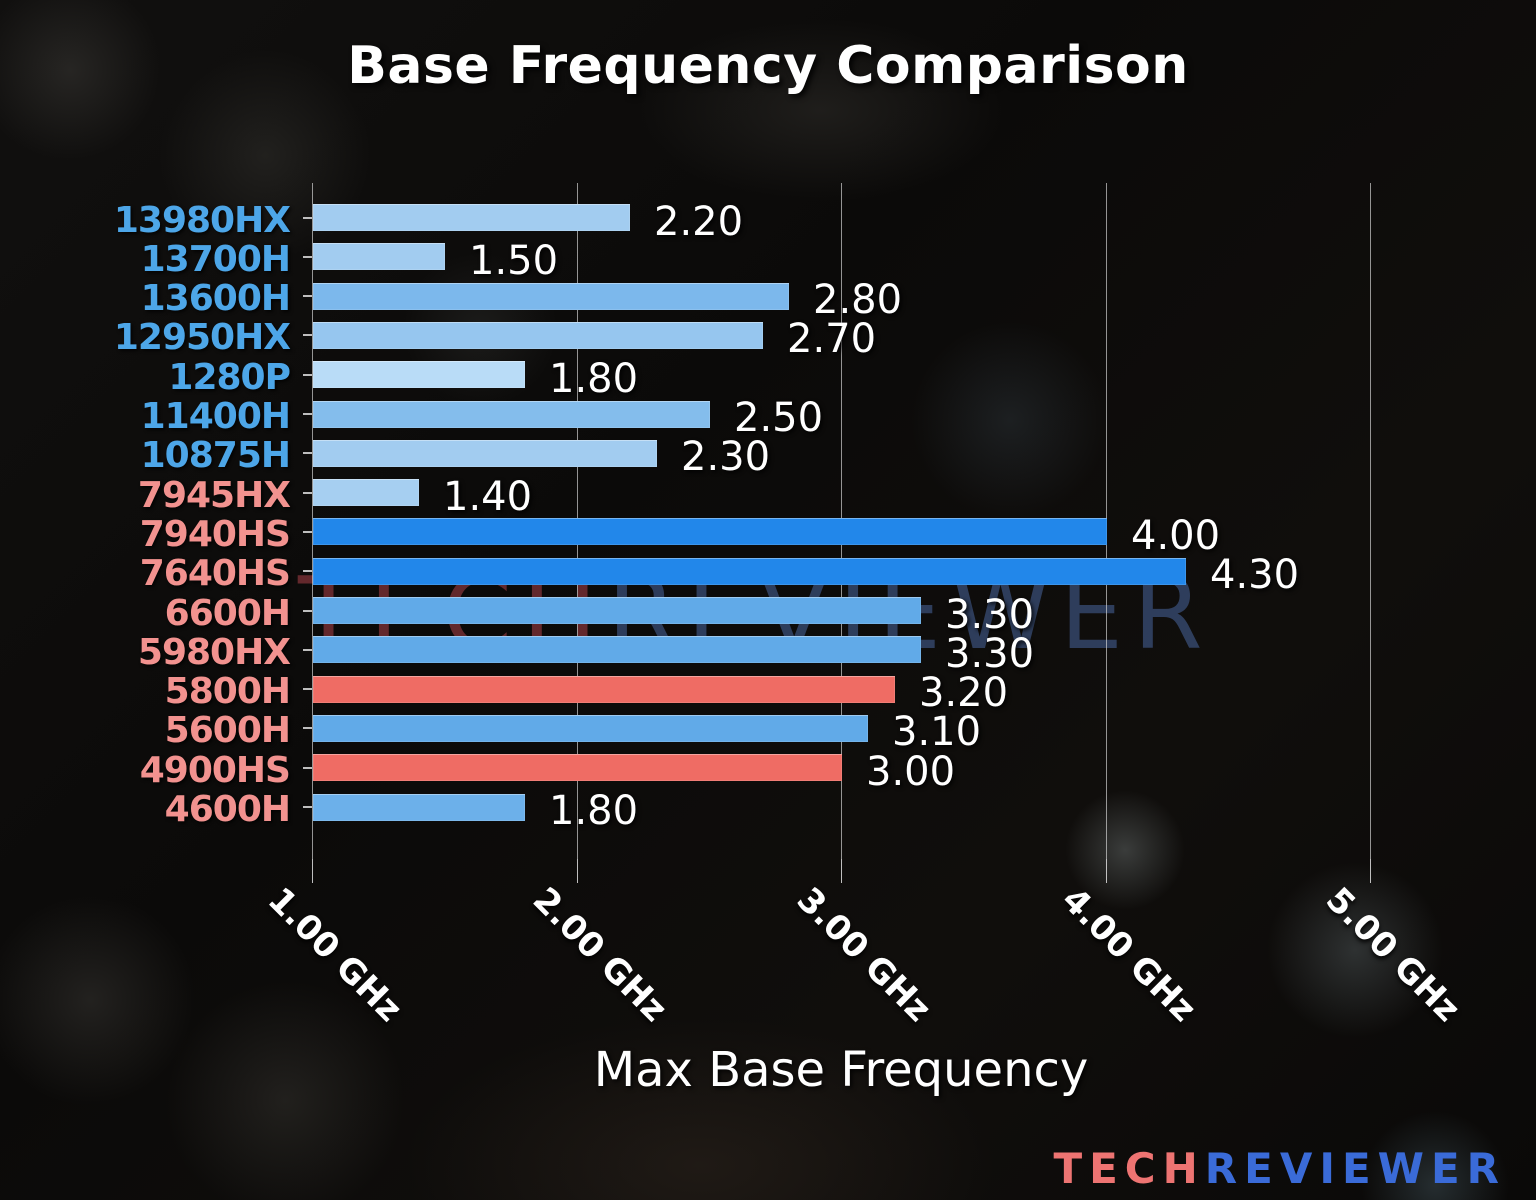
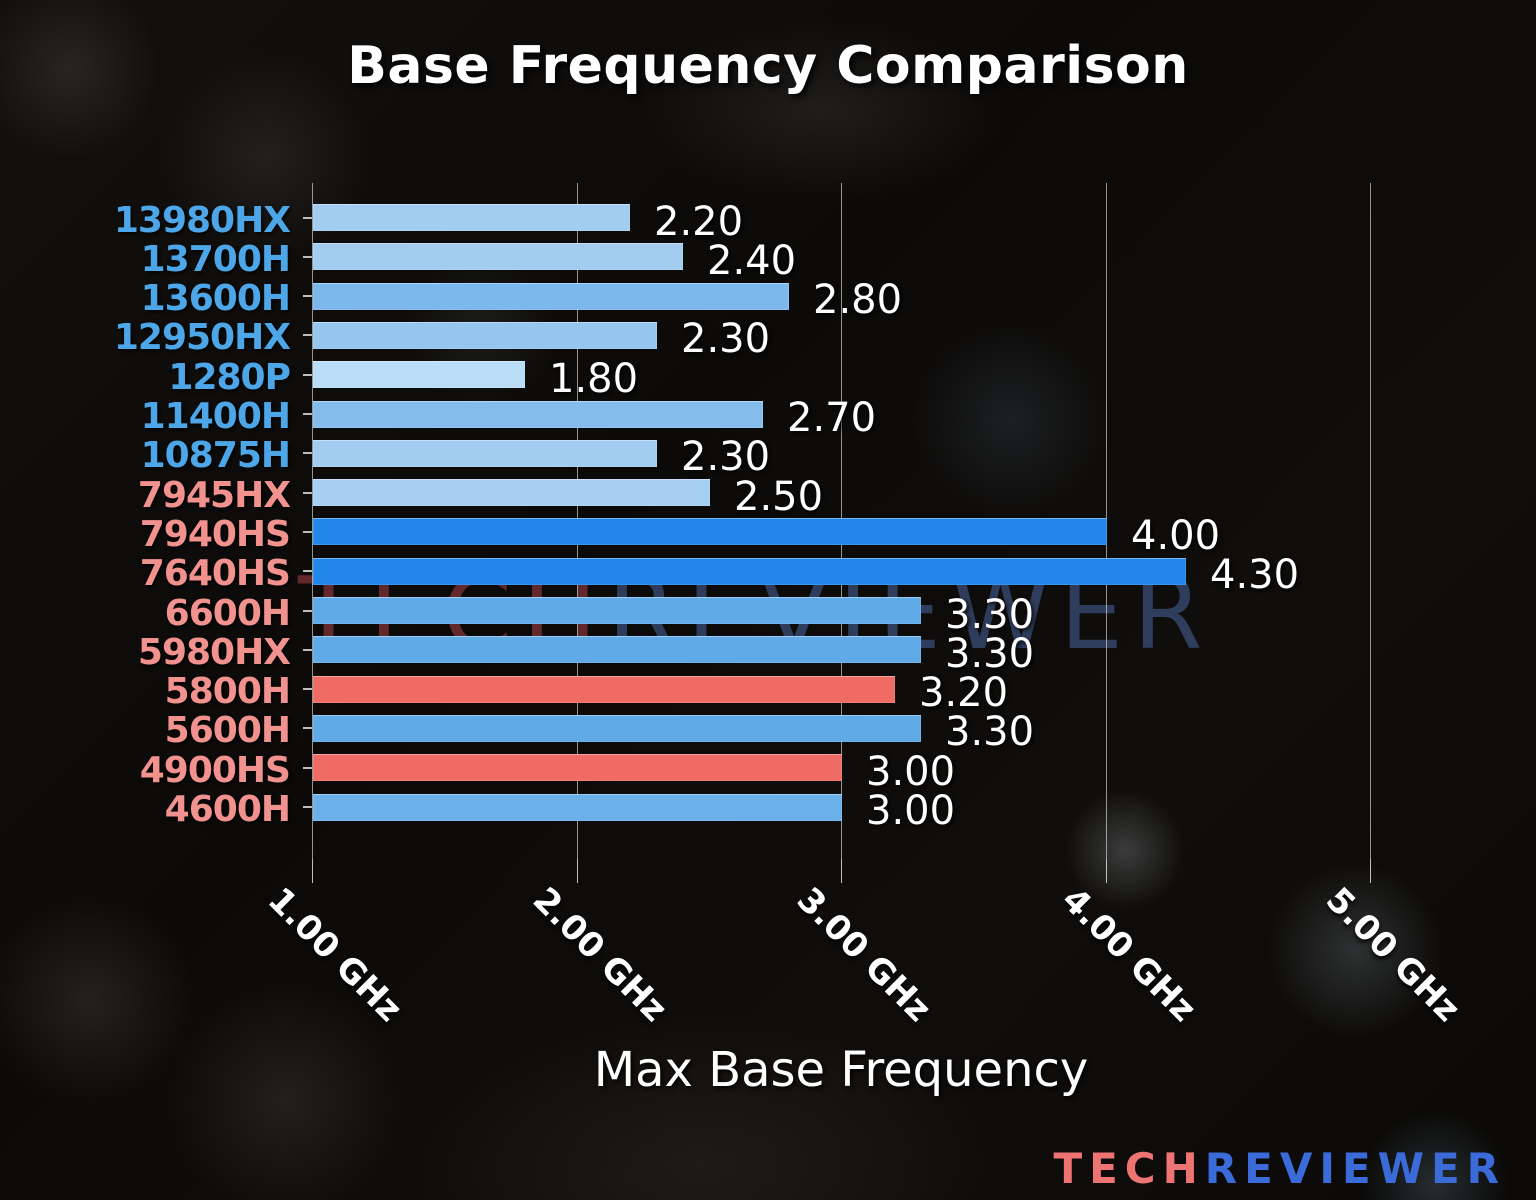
13700H: 1.50 -> 2.40
12950HX: 2.70 -> 2.30
11400H: 2.50 -> 2.70
7945HX: 1.40 -> 2.50
5600H: 3.10 -> 3.30
4600H: 1.80 -> 3.00
